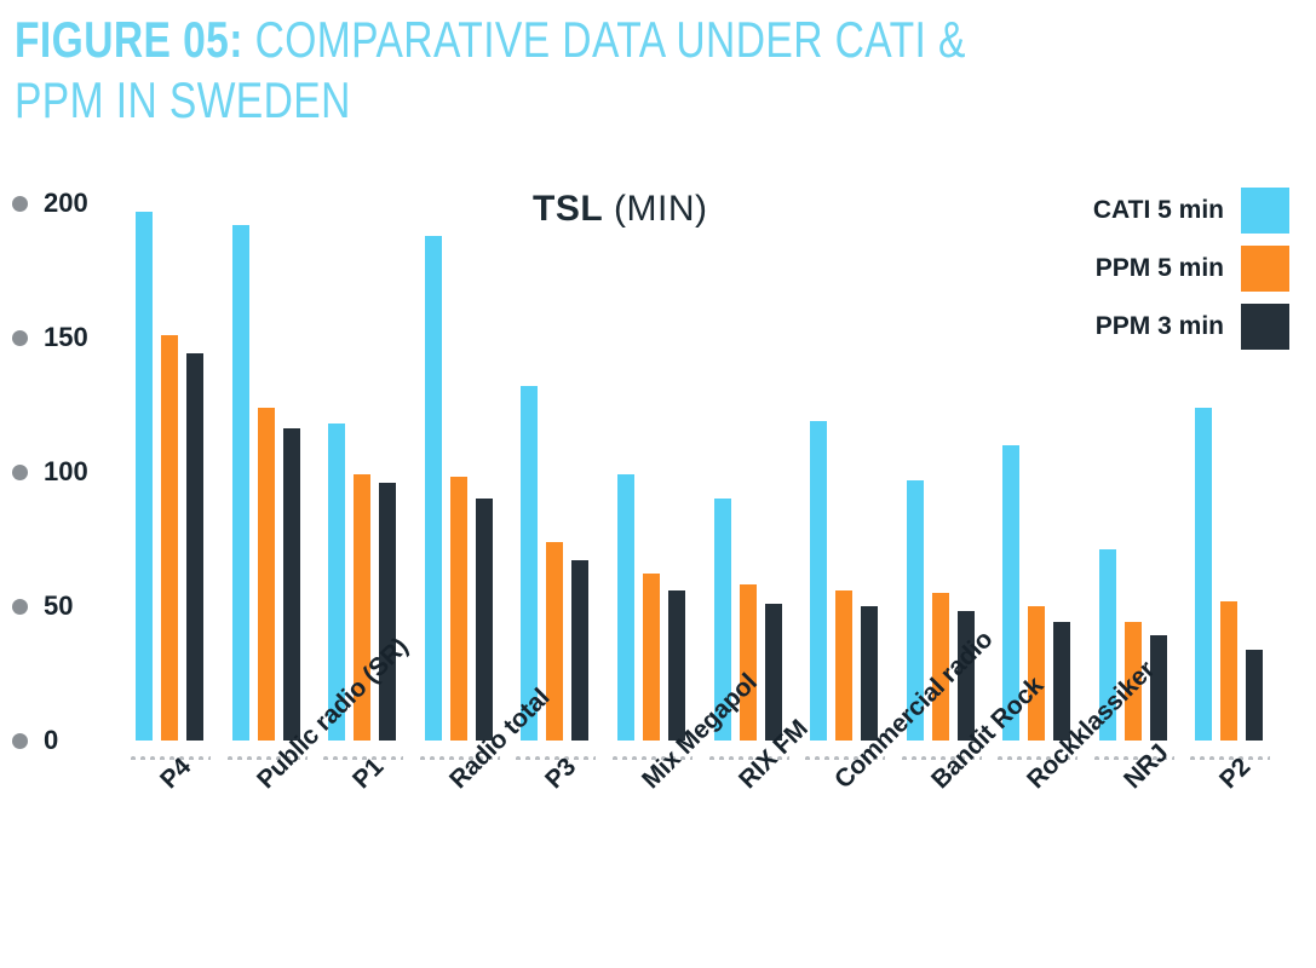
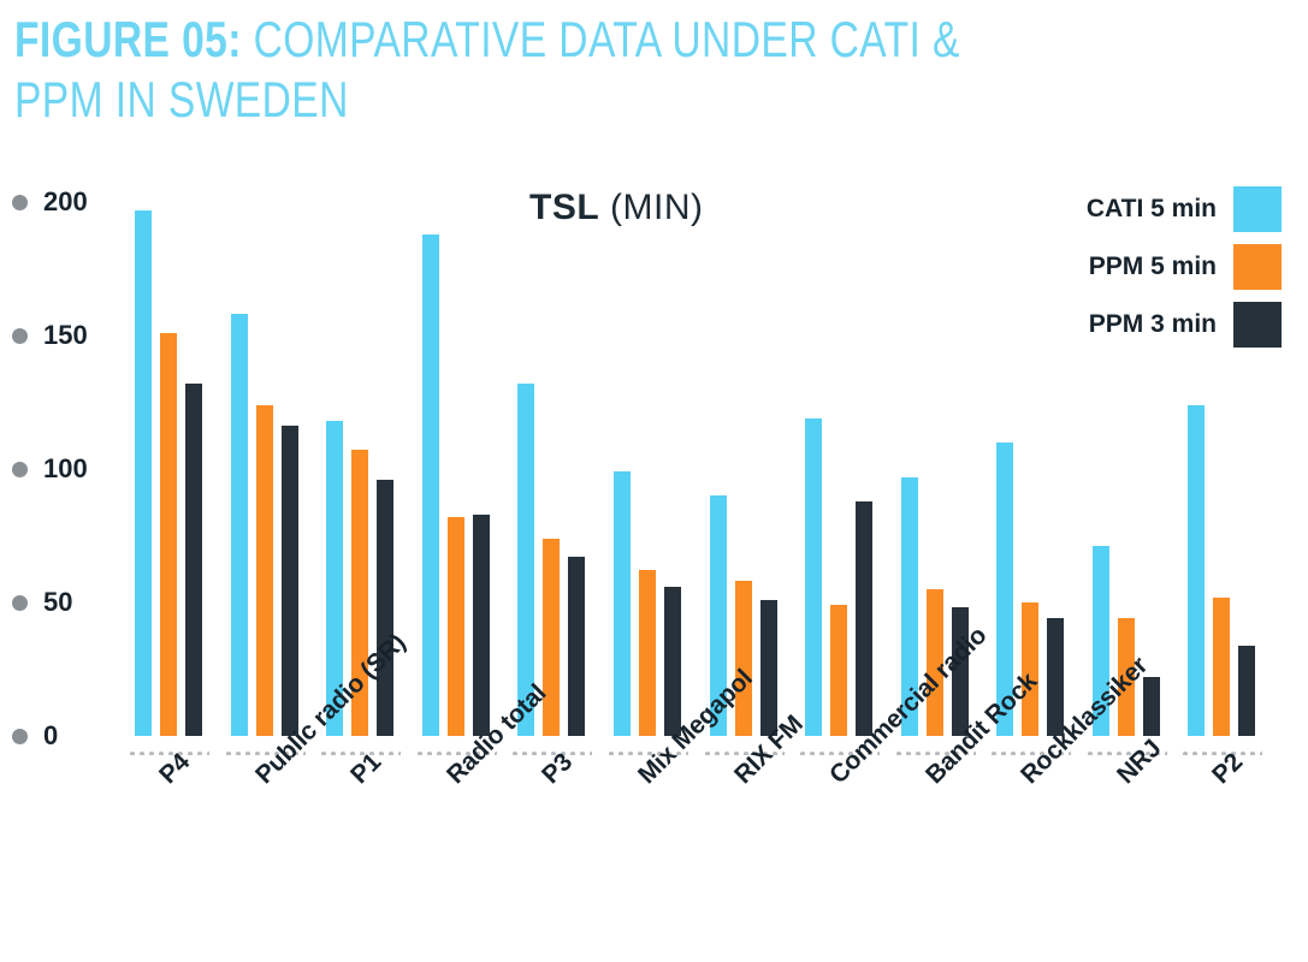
PPM 3 min/P4: 144 -> 132
CATI 5 min/Public radio (SR): 192 -> 158
PPM 5 min/P1: 99 -> 107
PPM 5 min/Radio total: 98 -> 82
PPM 3 min/Radio total: 90 -> 83
PPM 5 min/Commercial radio: 56 -> 49
PPM 3 min/Commercial radio: 50 -> 88
PPM 3 min/NRJ: 39 -> 22
